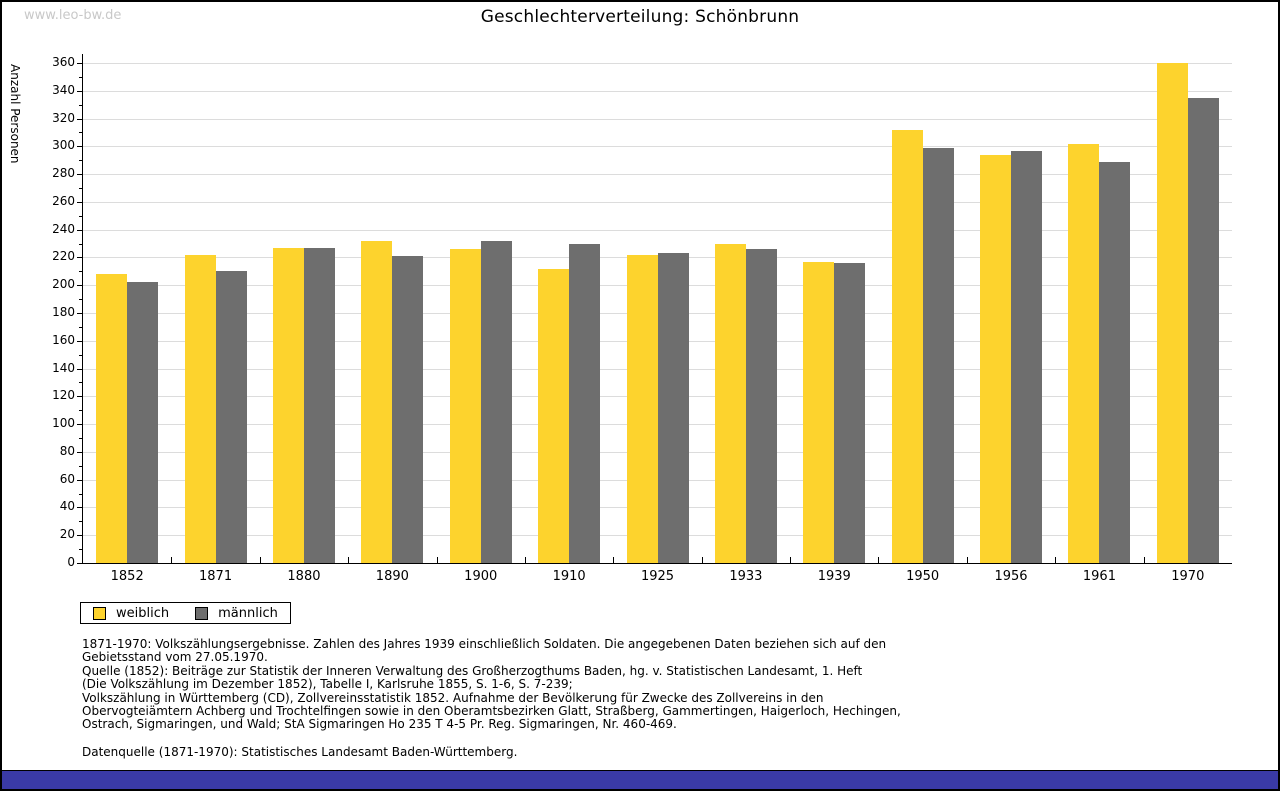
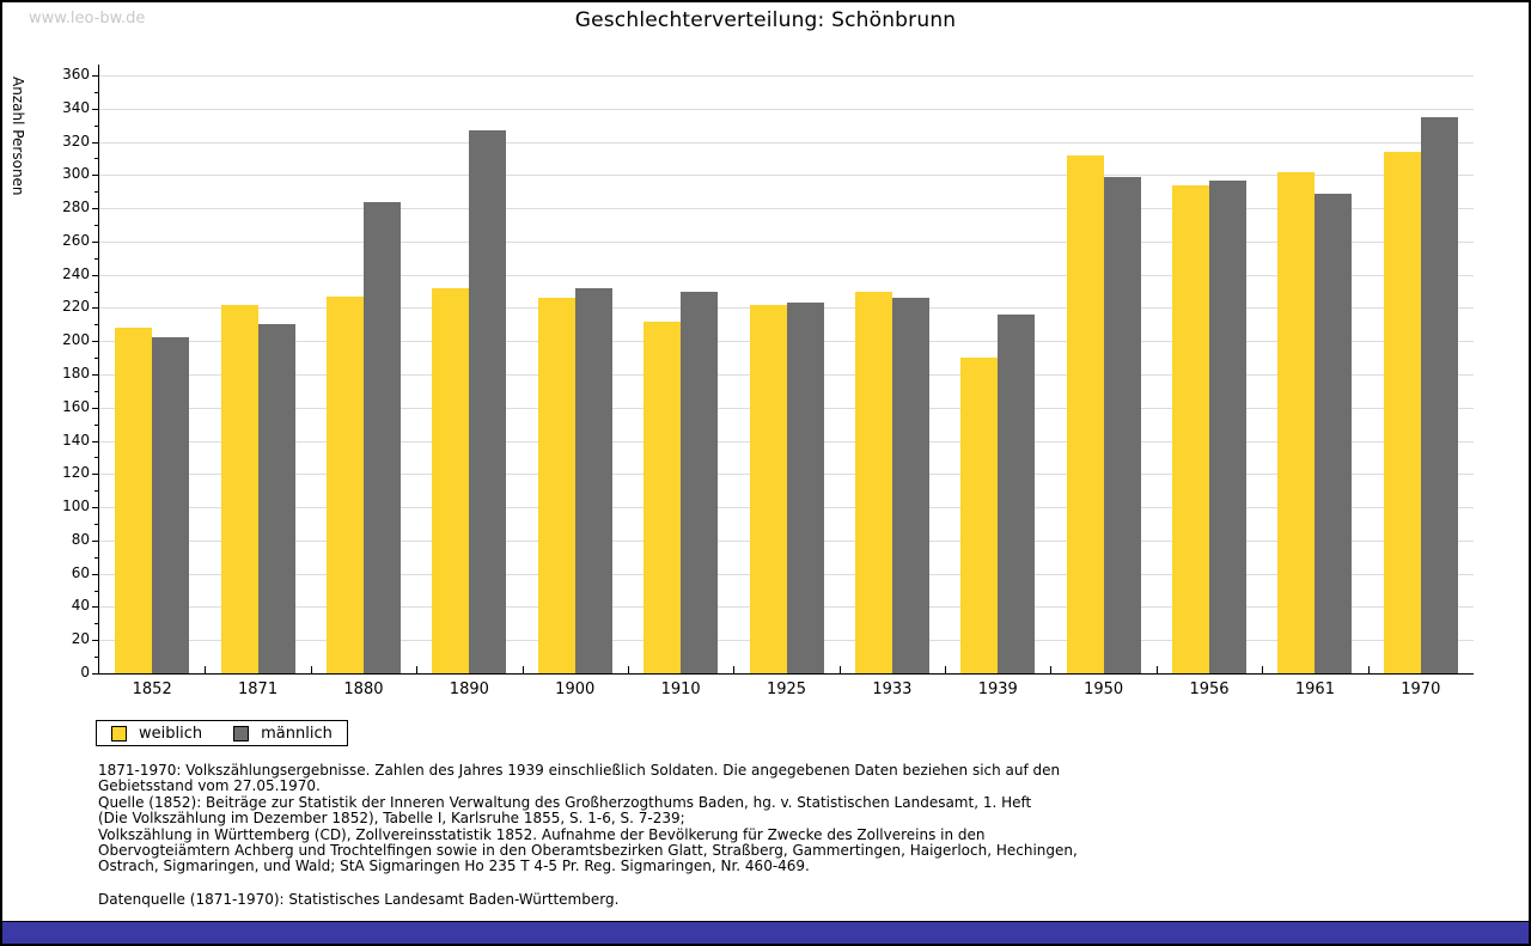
männlich/1880: 227 -> 284
männlich/1890: 221 -> 327
weiblich/1939: 217 -> 190
weiblich/1970: 360 -> 314
